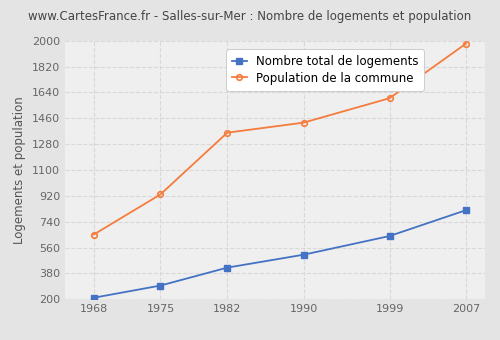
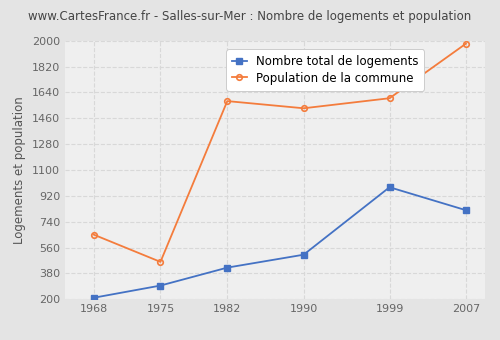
Population de la commune/1975: 930 -> 460
Population de la commune/1982: 1360 -> 1580
Population de la commune/1990: 1430 -> 1530
Nombre total de logements/1999: 640 -> 980
